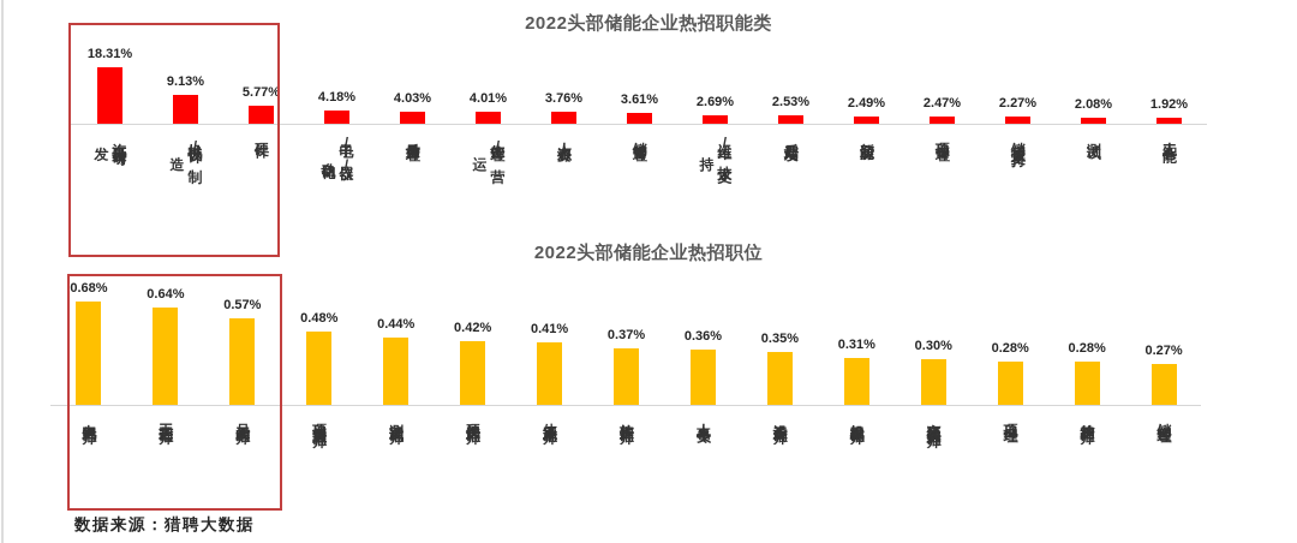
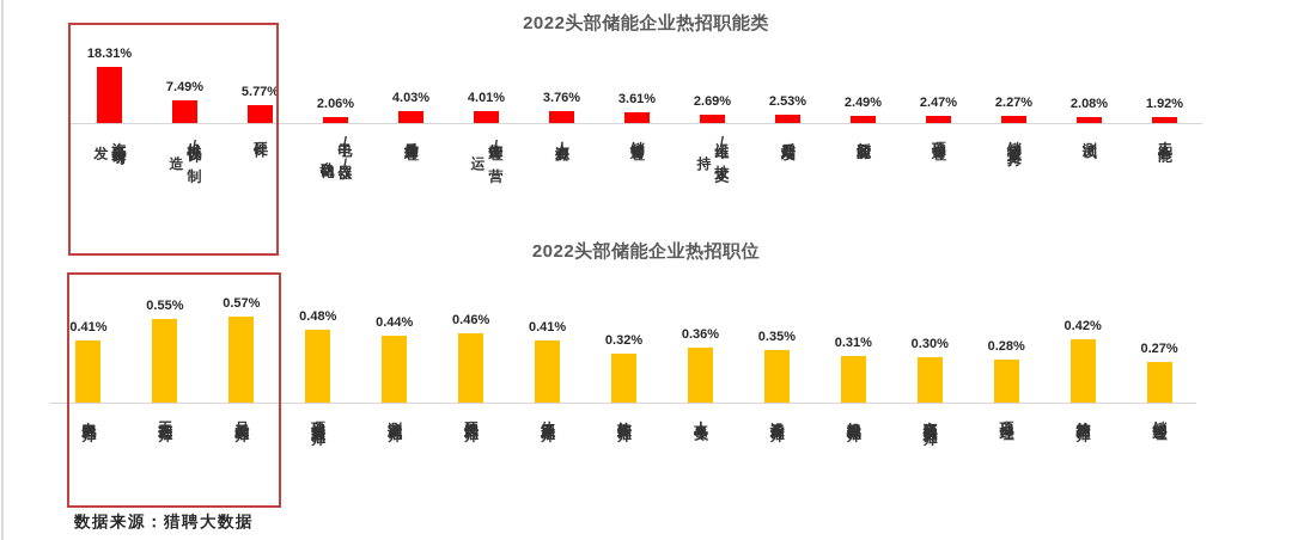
2022头部储能企业热招职能类/机械设计/制造: 9.13% -> 7.49%
2022头部储能企业热招职能类/电子/仪器/自动化: 4.18% -> 2.06%
2022头部储能企业热招职位/电气工程师: 0.68% -> 0.41%
2022头部储能企业热招职位/工艺工程师: 0.64% -> 0.55%
2022头部储能企业热招职位/硬件工程师: 0.42% -> 0.46%
2022头部储能企业热招职位/软件工程师: 0.37% -> 0.32%
2022头部储能企业热招职位/结构工程师: 0.28% -> 0.42%
